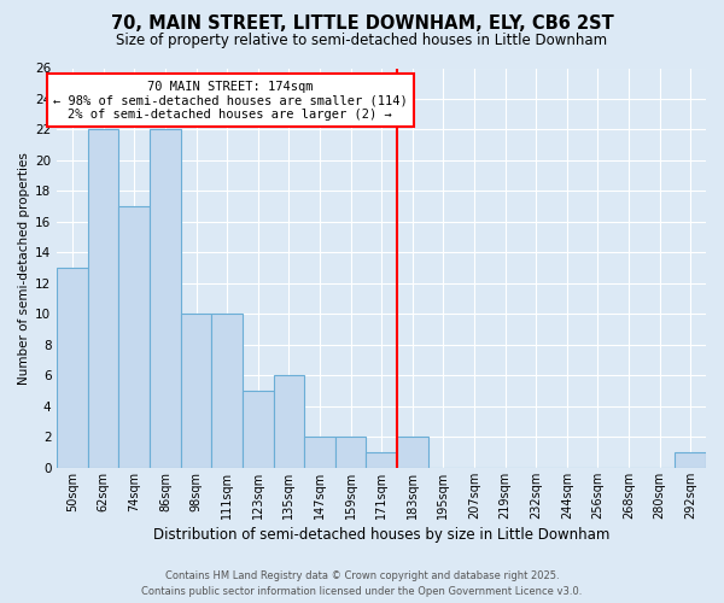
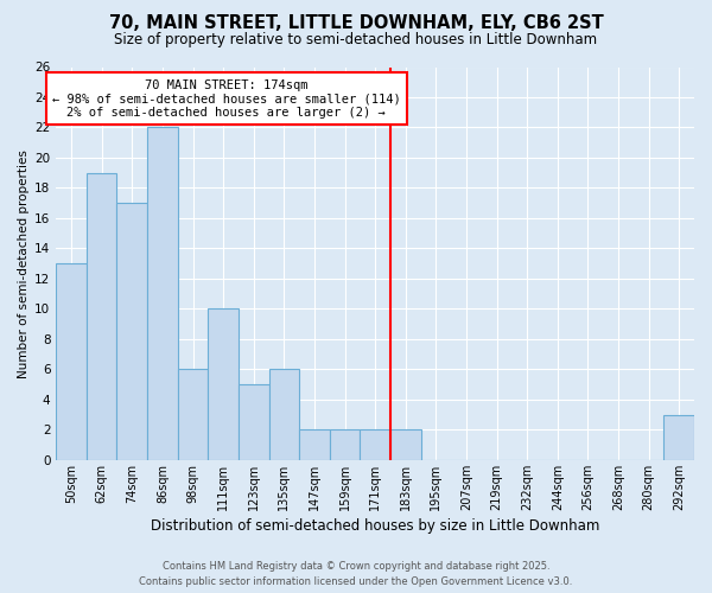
62sqm: 22 -> 19
98sqm: 10 -> 6
171sqm: 1 -> 2
292sqm: 1 -> 3
